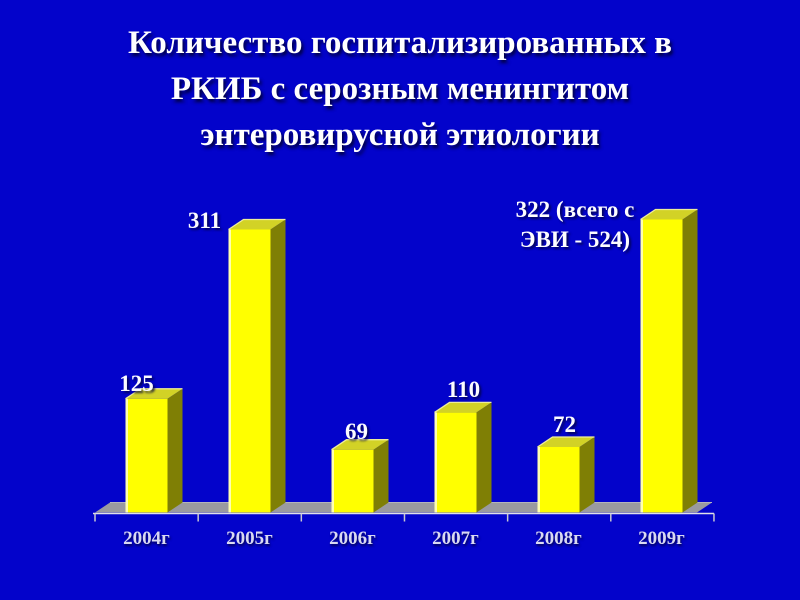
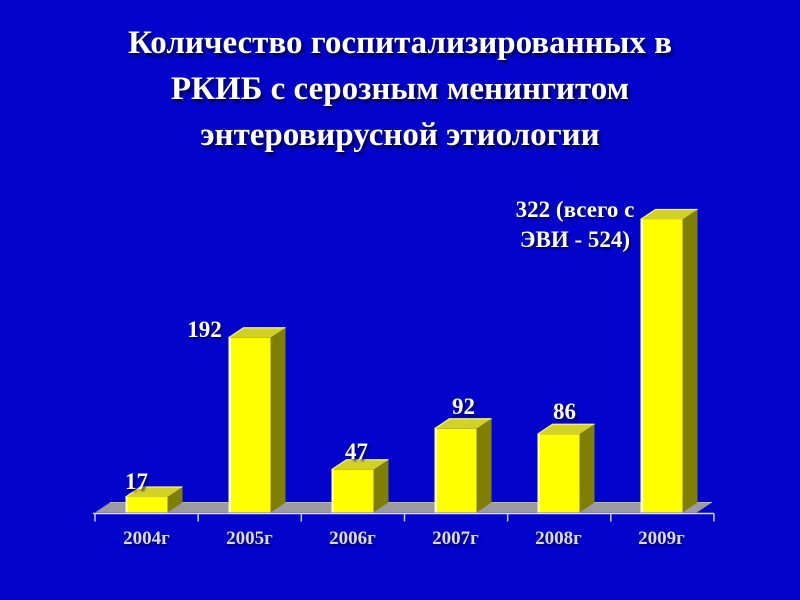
2004г: 125 -> 17
2005г: 311 -> 192
2006г: 69 -> 47
2007г: 110 -> 92
2008г: 72 -> 86
